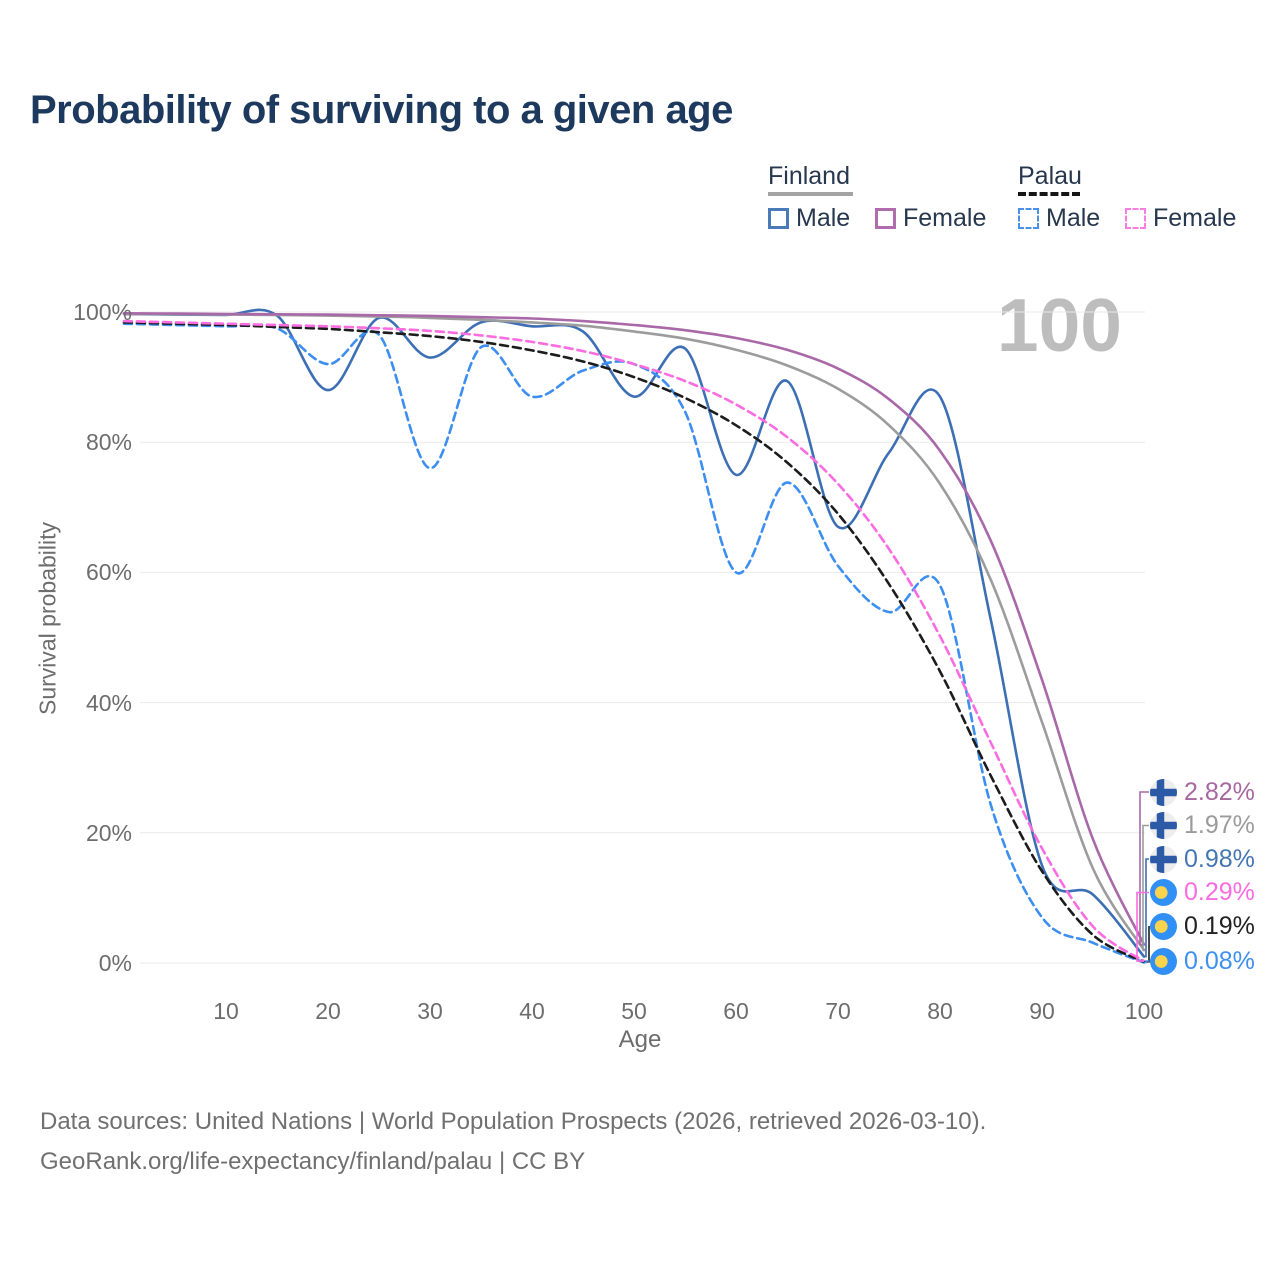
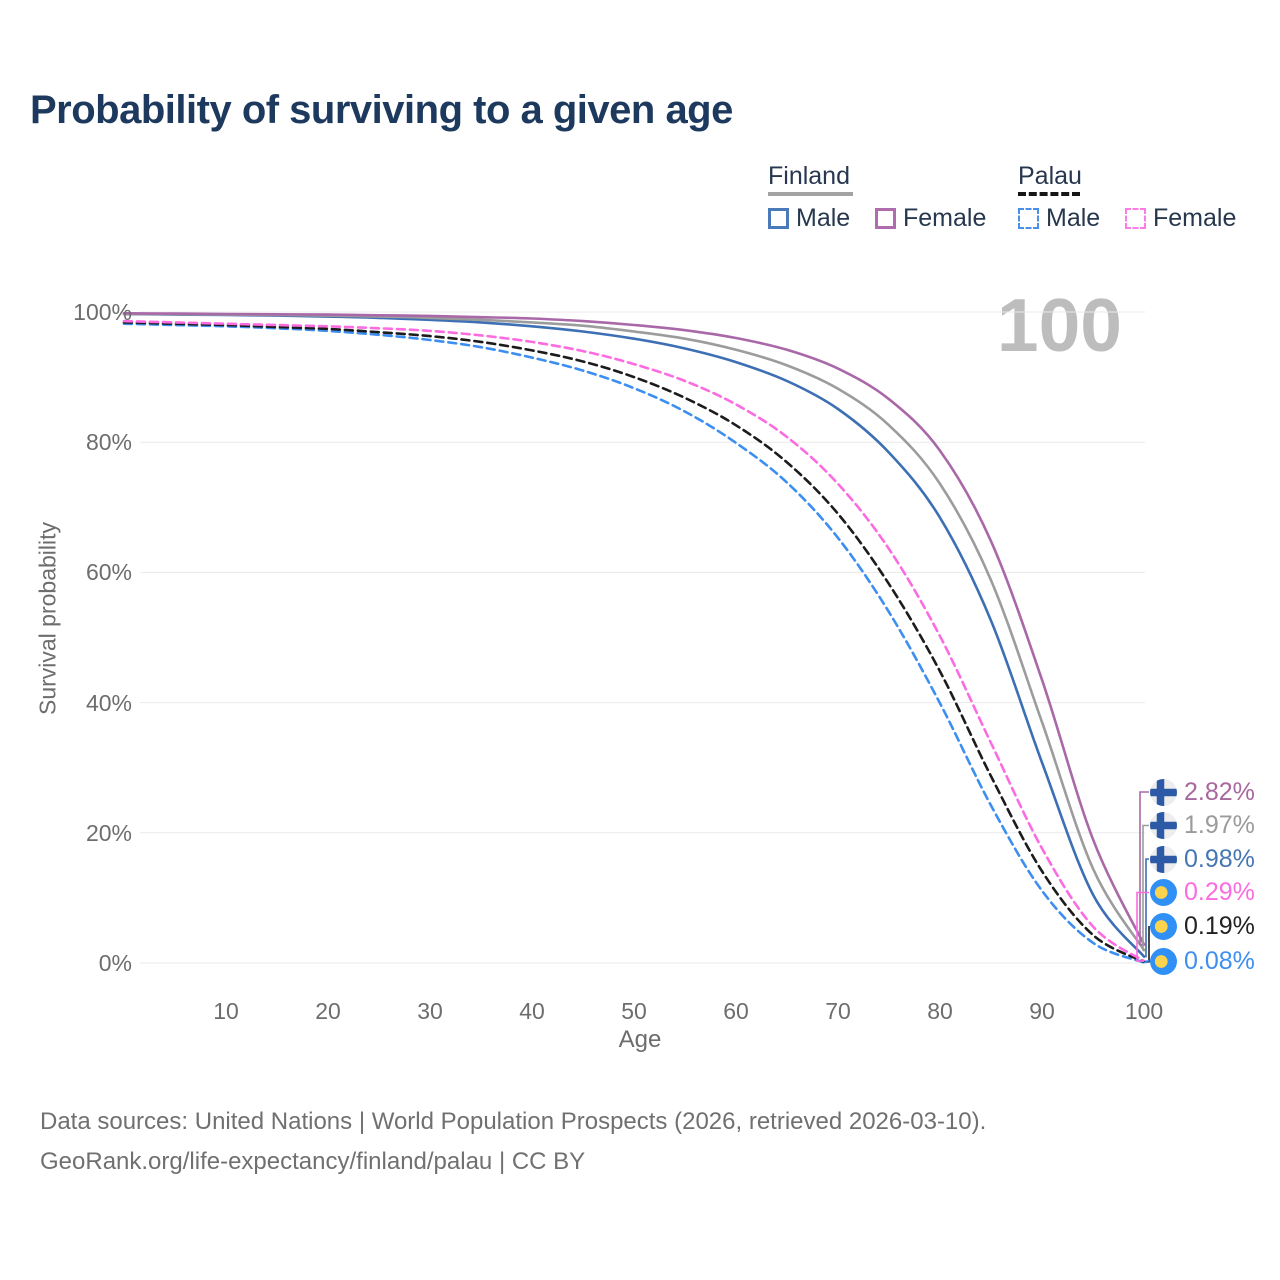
Finland Male/20: 88% -> 99%
Palau Male/20: 92% -> 97%
Finland Male/30: 93% -> 99%
Palau Male/30: 76% -> 96%
Palau Male/40: 87% -> 93%
Finland Male/50: 87% -> 96%
Palau Male/50: 92% -> 88%
Finland Male/60: 75% -> 92%
Palau Male/60: 60% -> 80%
Finland Male/70: 67% -> 85%
Palau Male/70: 61% -> 65%
Finland Male/80: 87% -> 68%
Palau Male/80: 58% -> 40%
Finland Male/90: 15% -> 31%
Palau Male/90: 7% -> 11%
